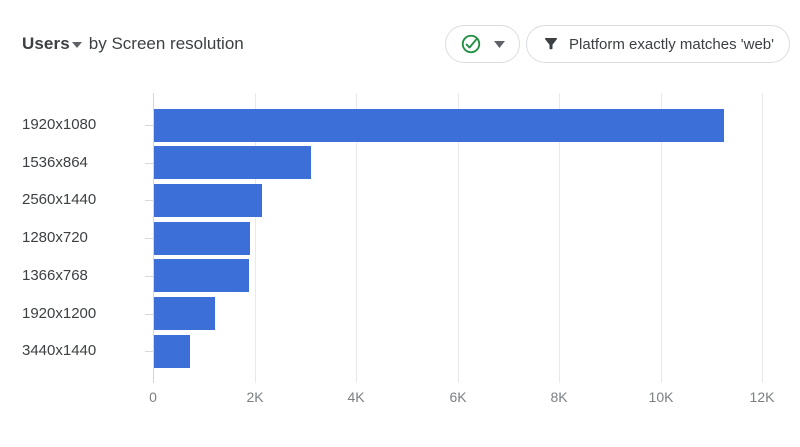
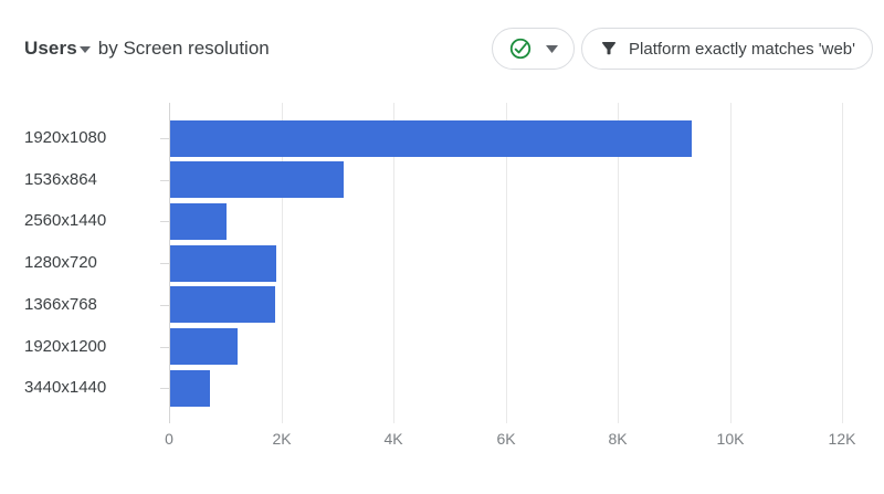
1920x1080: 11.2K -> 9.3K
2560x1440: 2.1K -> 1.0K
